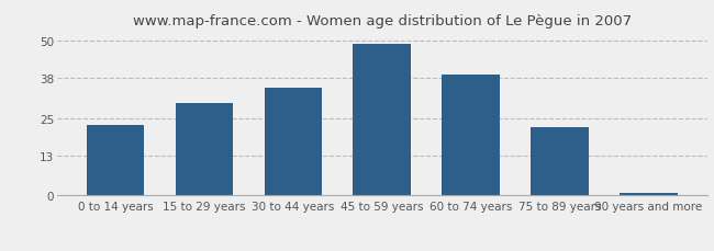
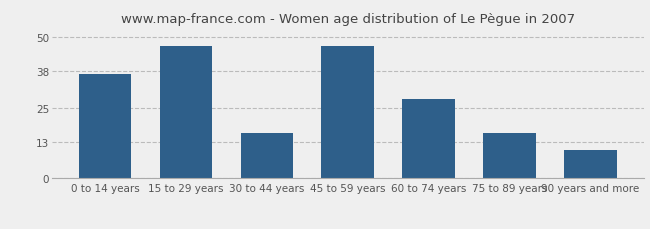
0 to 14 years: 23 -> 37
15 to 29 years: 30 -> 47
30 to 44 years: 35 -> 16
45 to 59 years: 49 -> 47
60 to 74 years: 39 -> 28
75 to 89 years: 22 -> 16
90 years and more: 1 -> 10
